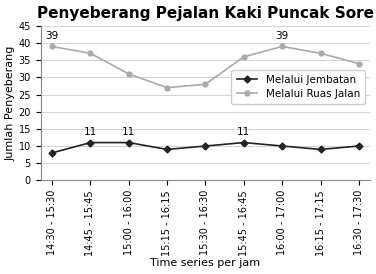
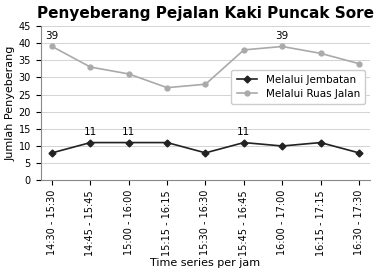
Melalui Ruas Jalan/14:45 - 15:45: 37 -> 33
Melalui Jembatan/15:15 - 16:15: 9 -> 11
Melalui Jembatan/15:30 - 16:30: 10 -> 8
Melalui Ruas Jalan/15:45 - 16:45: 36 -> 38
Melalui Jembatan/16:15 - 17:15: 9 -> 11
Melalui Jembatan/16:30 - 17:30: 10 -> 8
